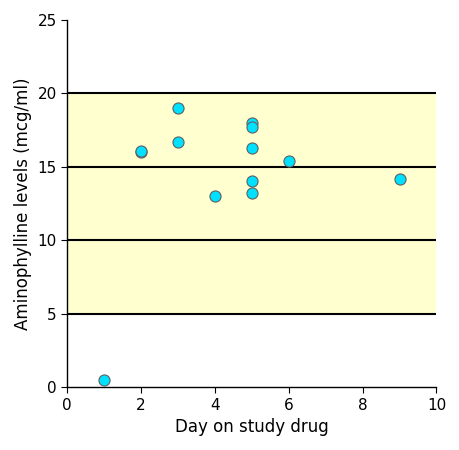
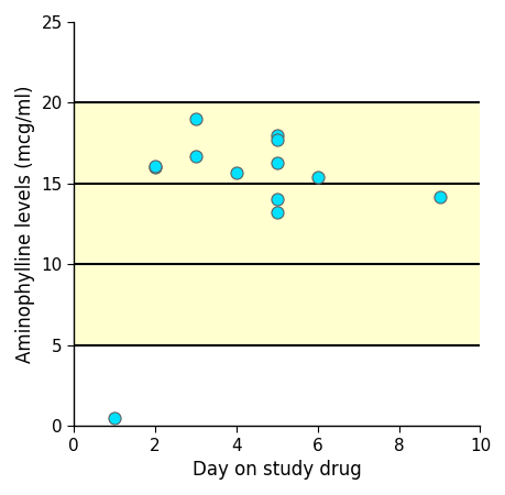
4: 13.0 -> 15.7
